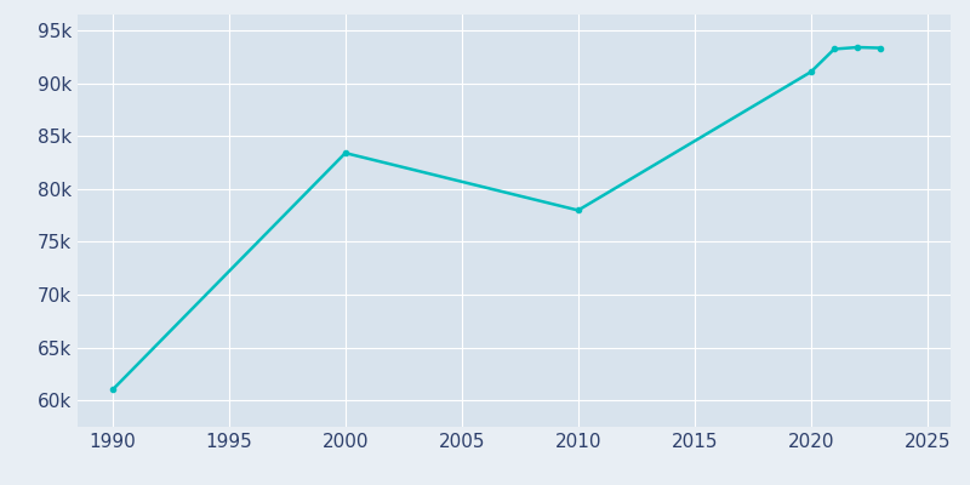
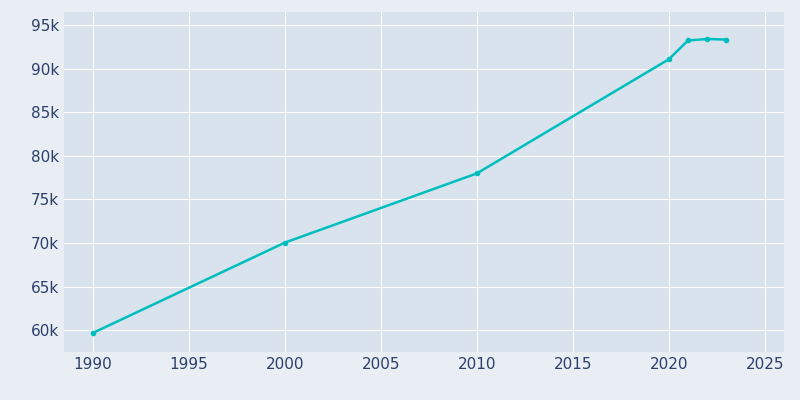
1990: 61.0k -> 59.7k
2000: 83.4k -> 70.0k
